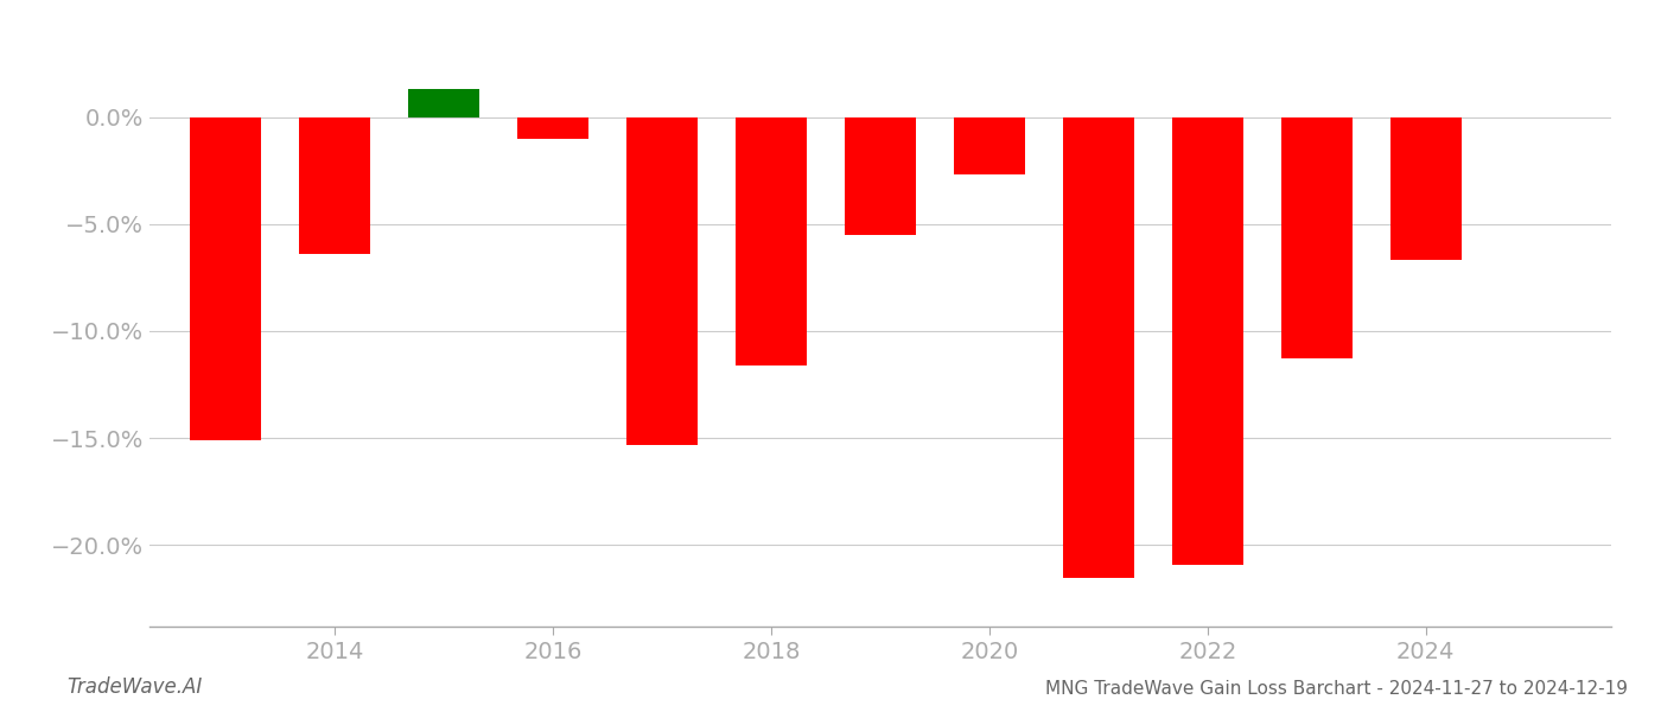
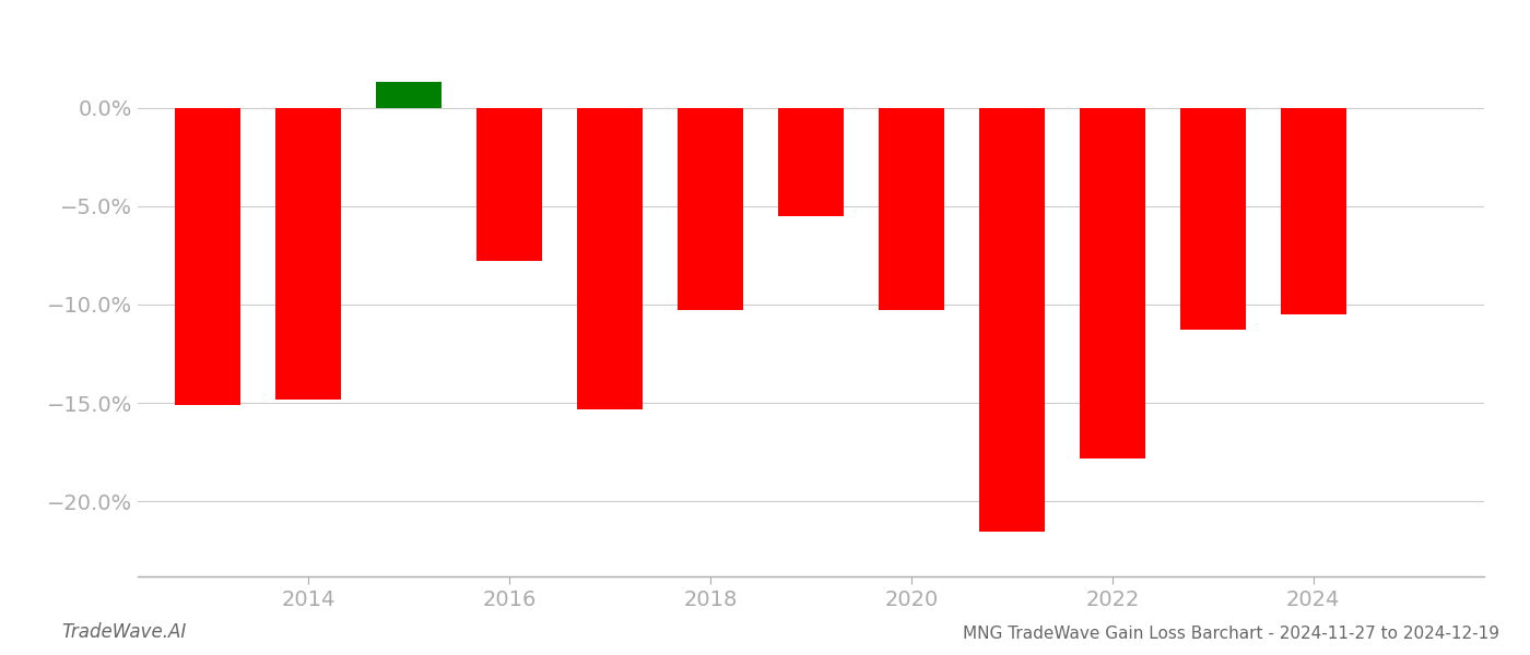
2014: -6.4% -> -14.8%
2016: -1.0% -> -7.8%
2018: -11.6% -> -10.3%
2020: -2.7% -> -10.3%
2022: -20.9% -> -17.8%
2024: -6.7% -> -10.5%
